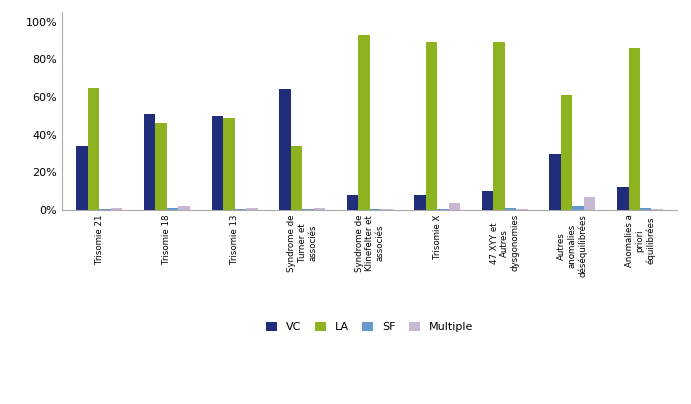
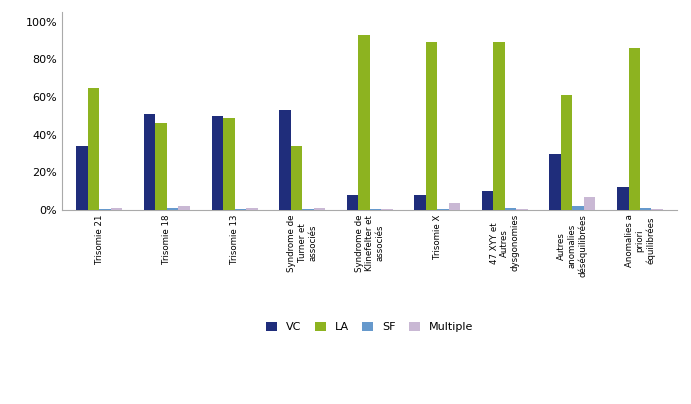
VC/Syndrome de Turner et associés: 64% -> 53%
